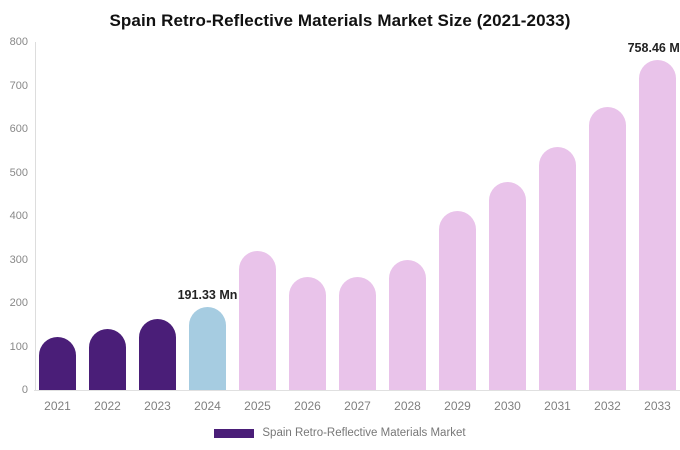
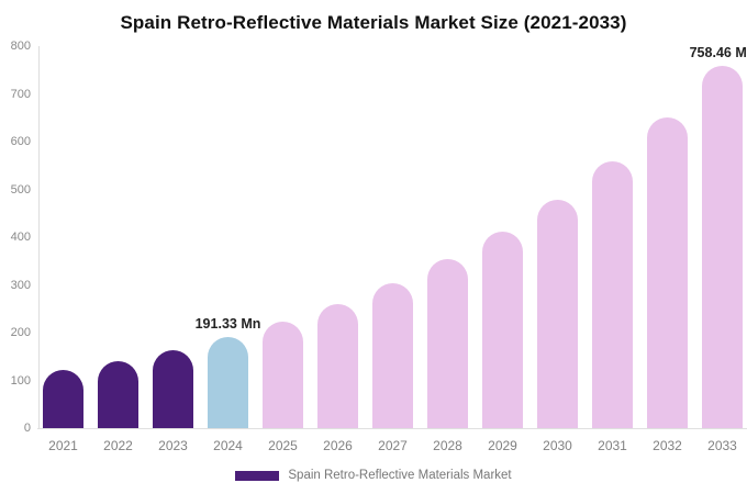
2025: 320 -> 220
2027: 260 -> 300
2028: 300 -> 350
